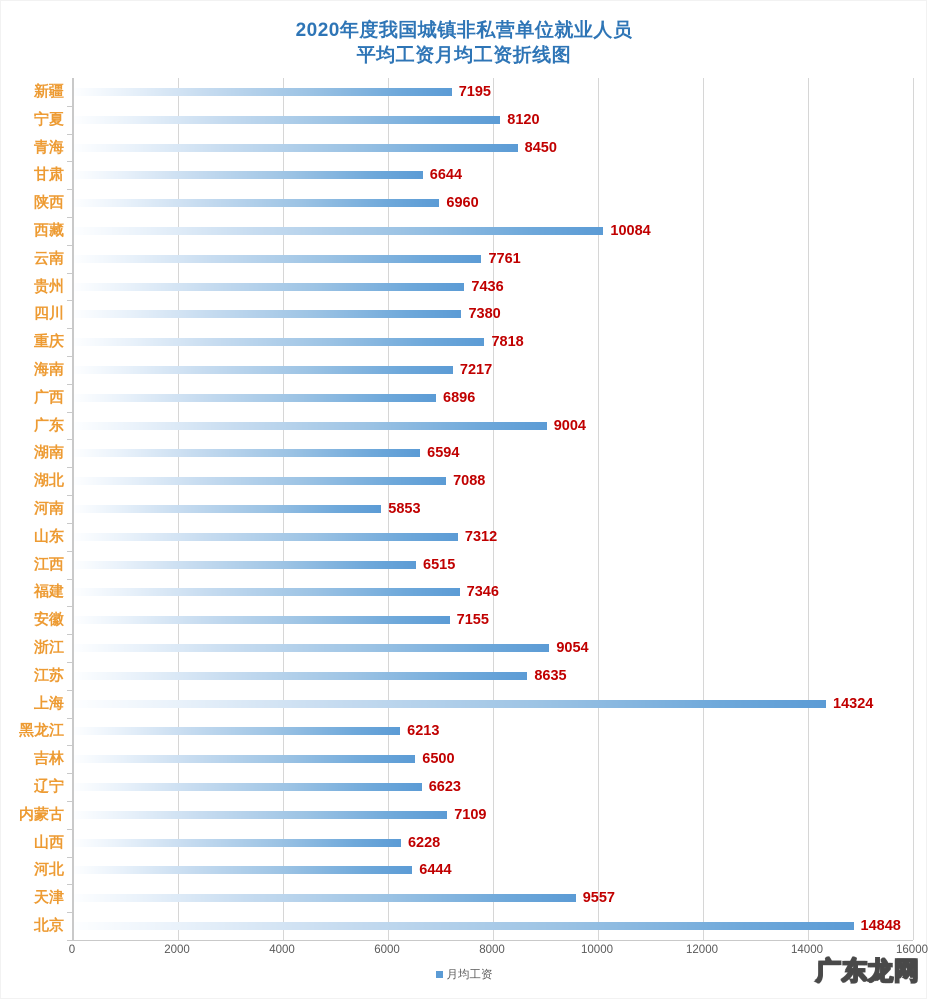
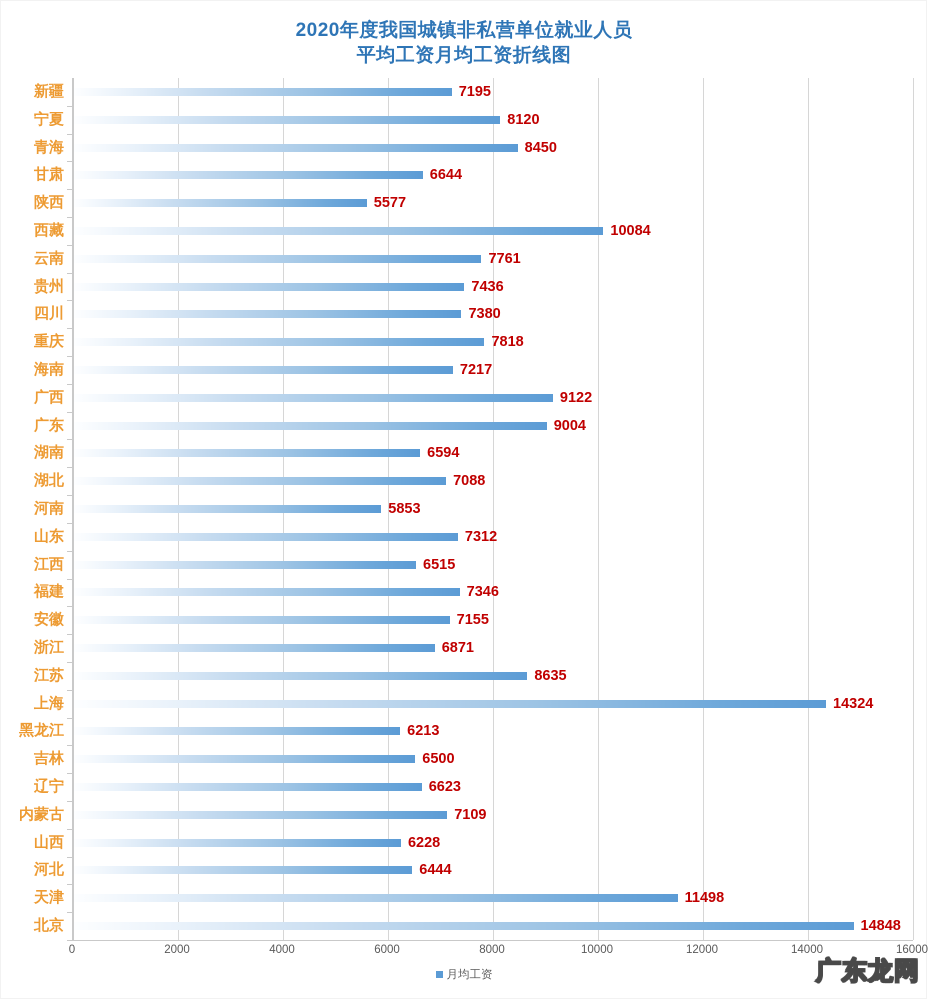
陕西: 6960 -> 5577
广西: 6896 -> 9122
浙江: 9054 -> 6871
天津: 9557 -> 11498
